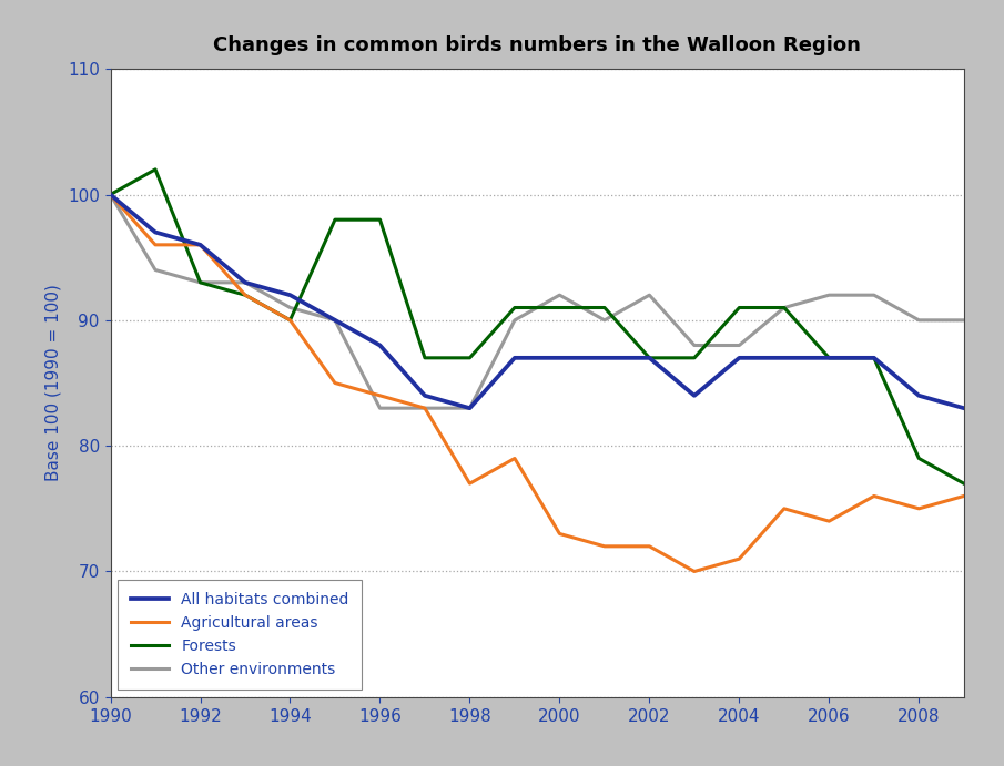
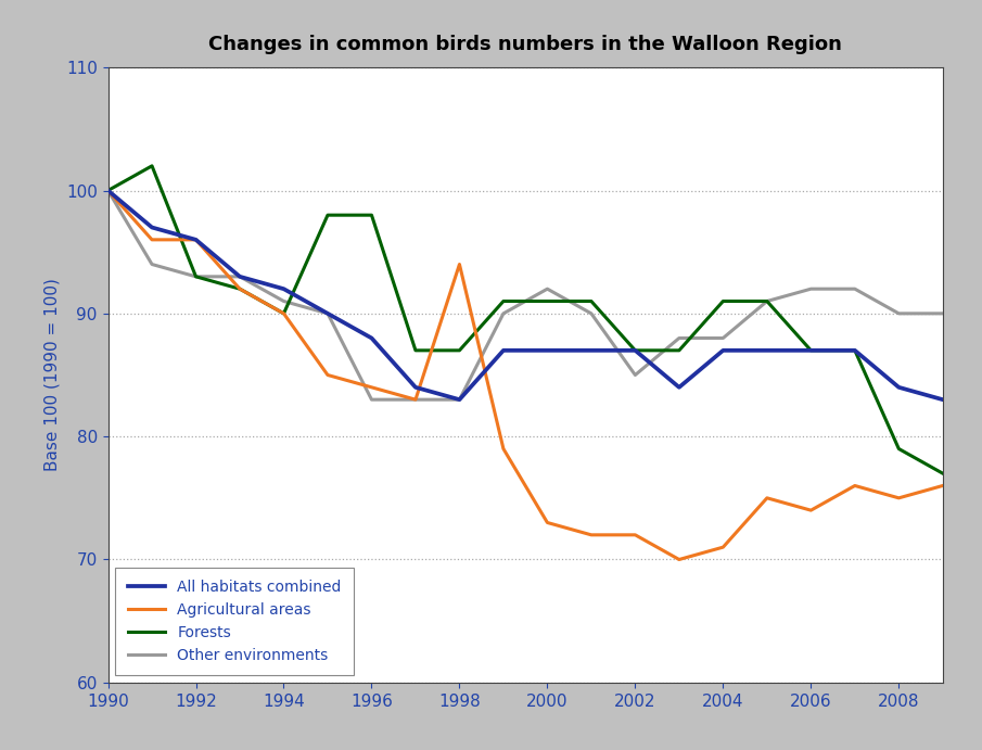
Agricultural areas/1998: 77 -> 94
Other environments/2002: 92 -> 85
